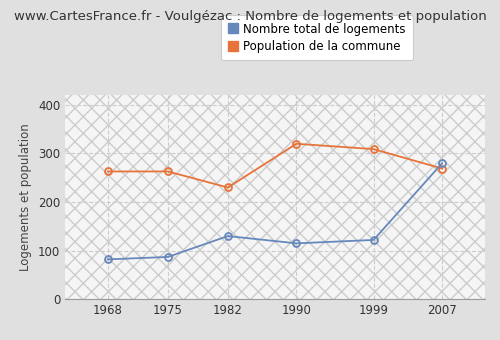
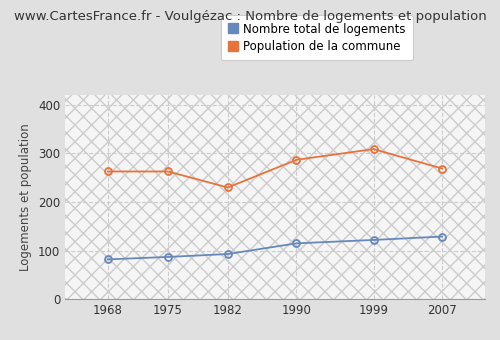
Nombre total de logements/1982: 130 -> 93
Population de la commune/1990: 320 -> 287
Nombre total de logements/2007: 280 -> 129
